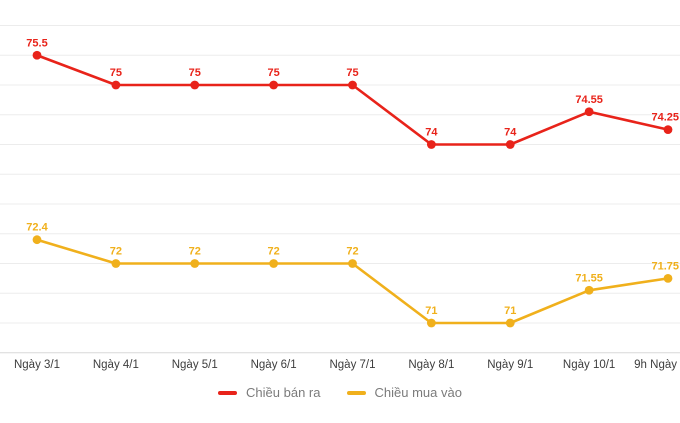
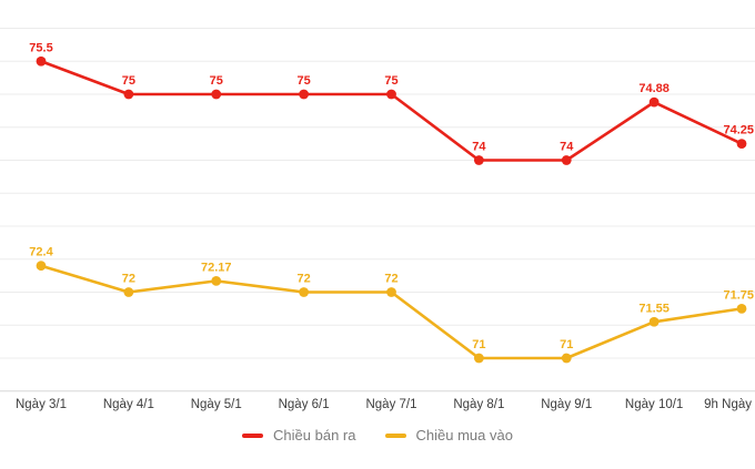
Chiều mua vào/Ngày 5/1: 72 -> 72.17
Chiều bán ra/Ngày 10/1: 74.55 -> 74.88
